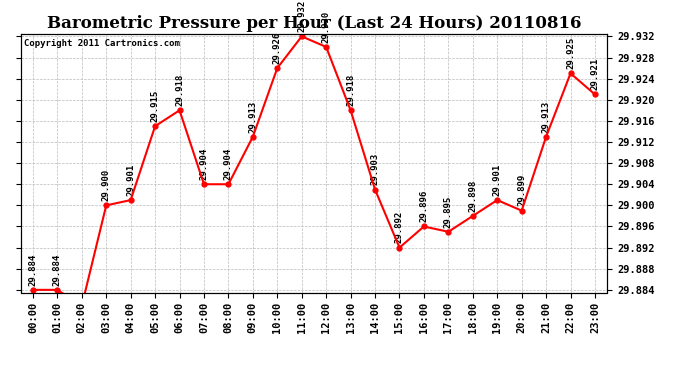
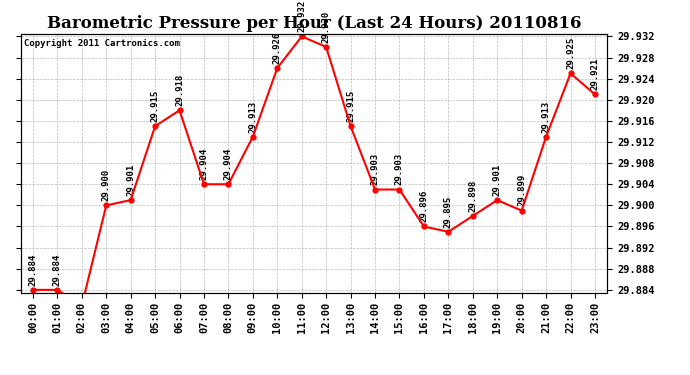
13:00: 29.918 -> 29.915
15:00: 29.892 -> 29.903
